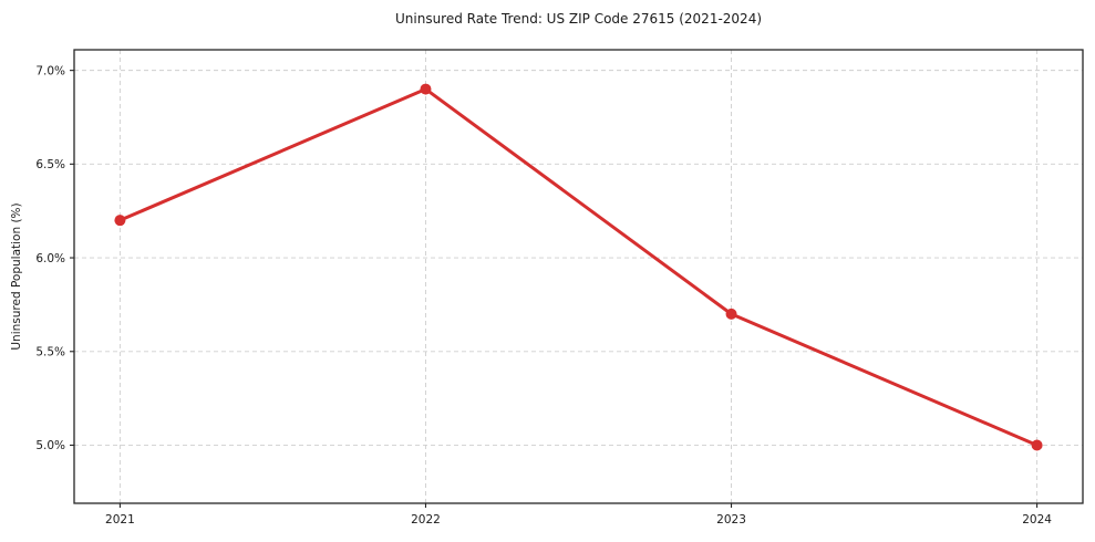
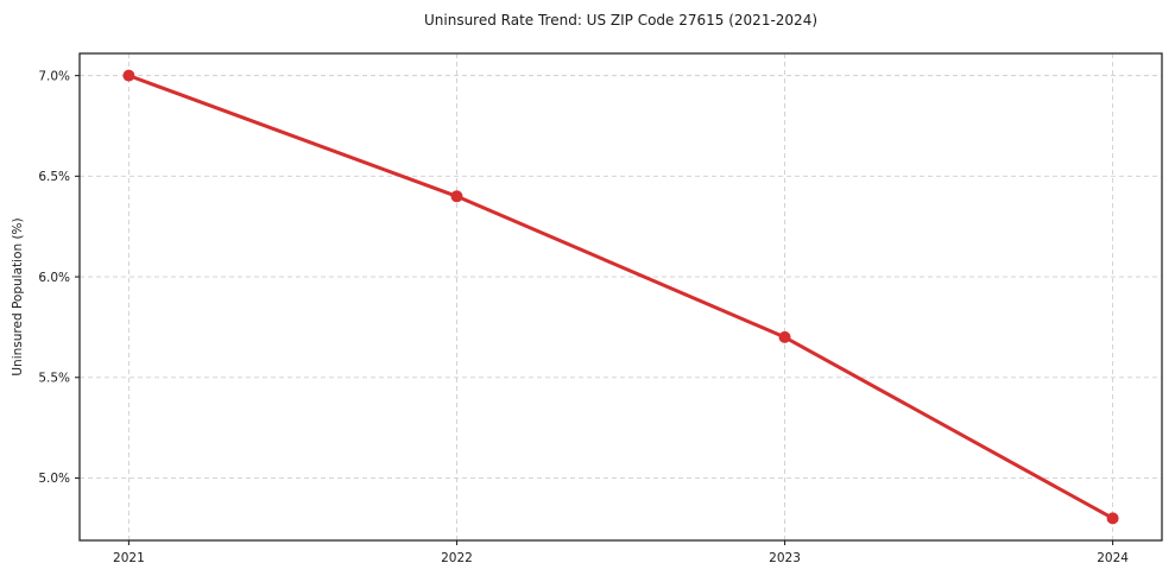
2021: 6.2% -> 7.0%
2022: 6.9% -> 6.4%
2024: 5.0% -> 4.8%
